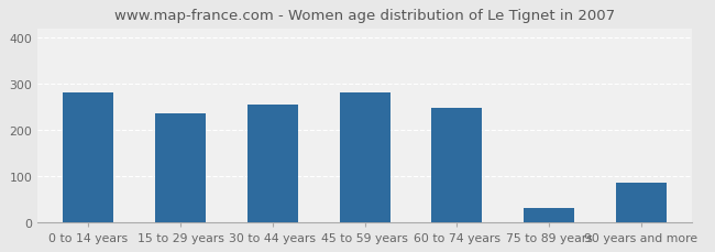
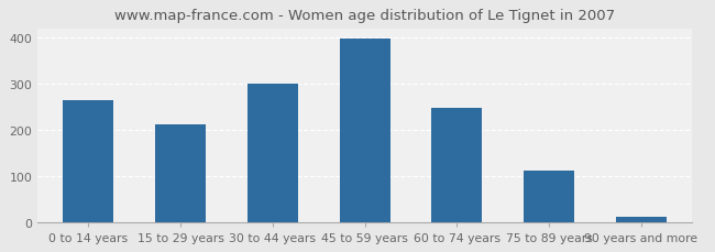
0 to 14 years: 280 -> 265
15 to 29 years: 235 -> 212
30 to 44 years: 255 -> 300
45 to 59 years: 280 -> 398
75 to 89 years: 30 -> 111
90 years and more: 85 -> 12
